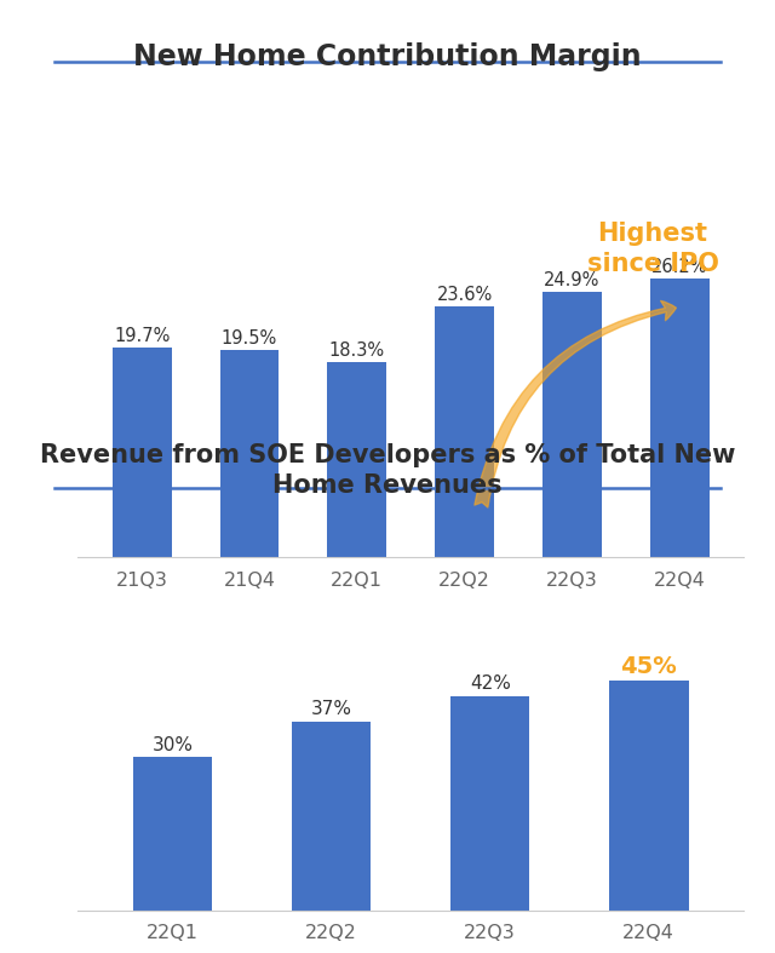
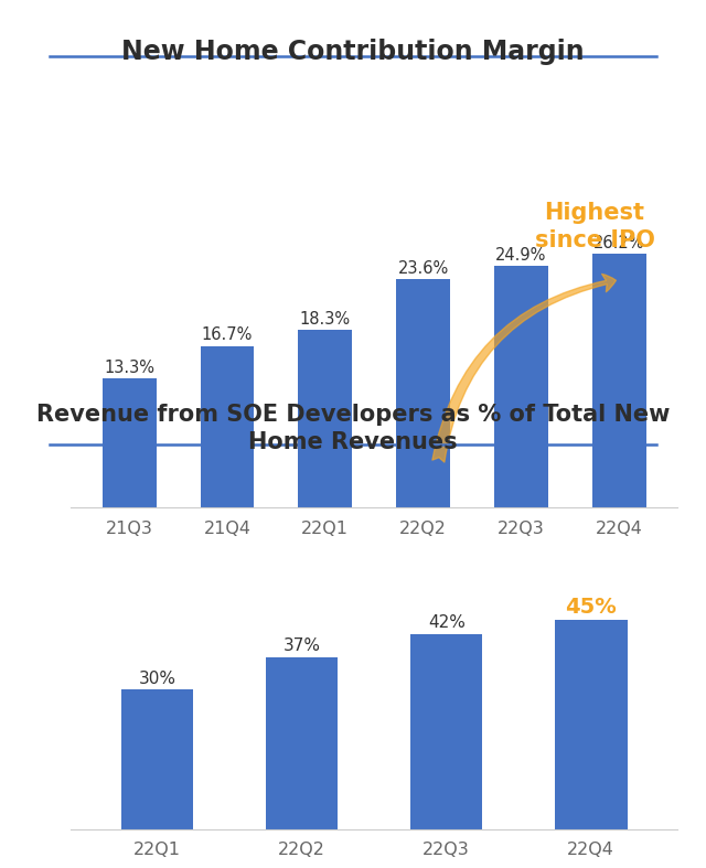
21Q3: 19.7% -> 13.3%
21Q4: 19.5% -> 16.7%
